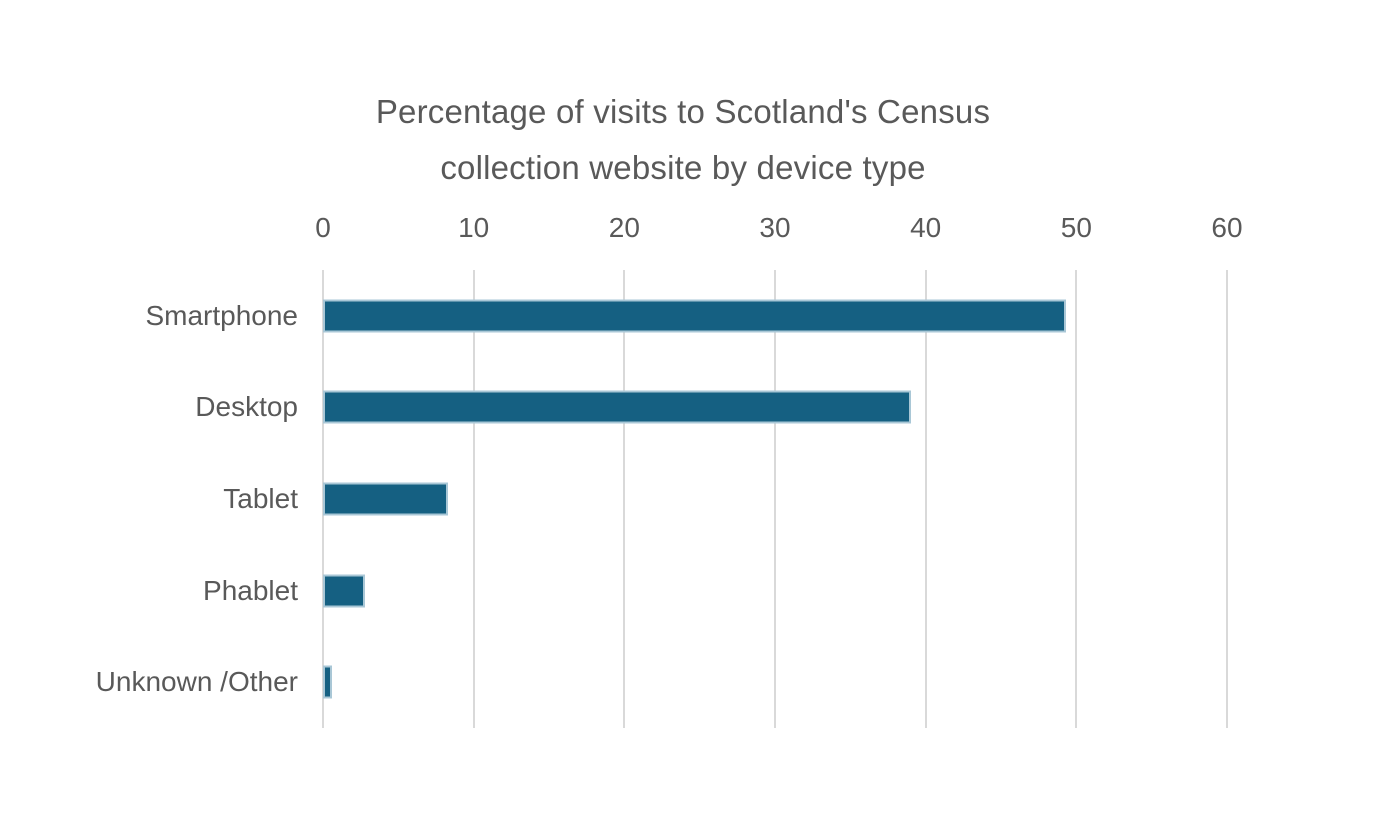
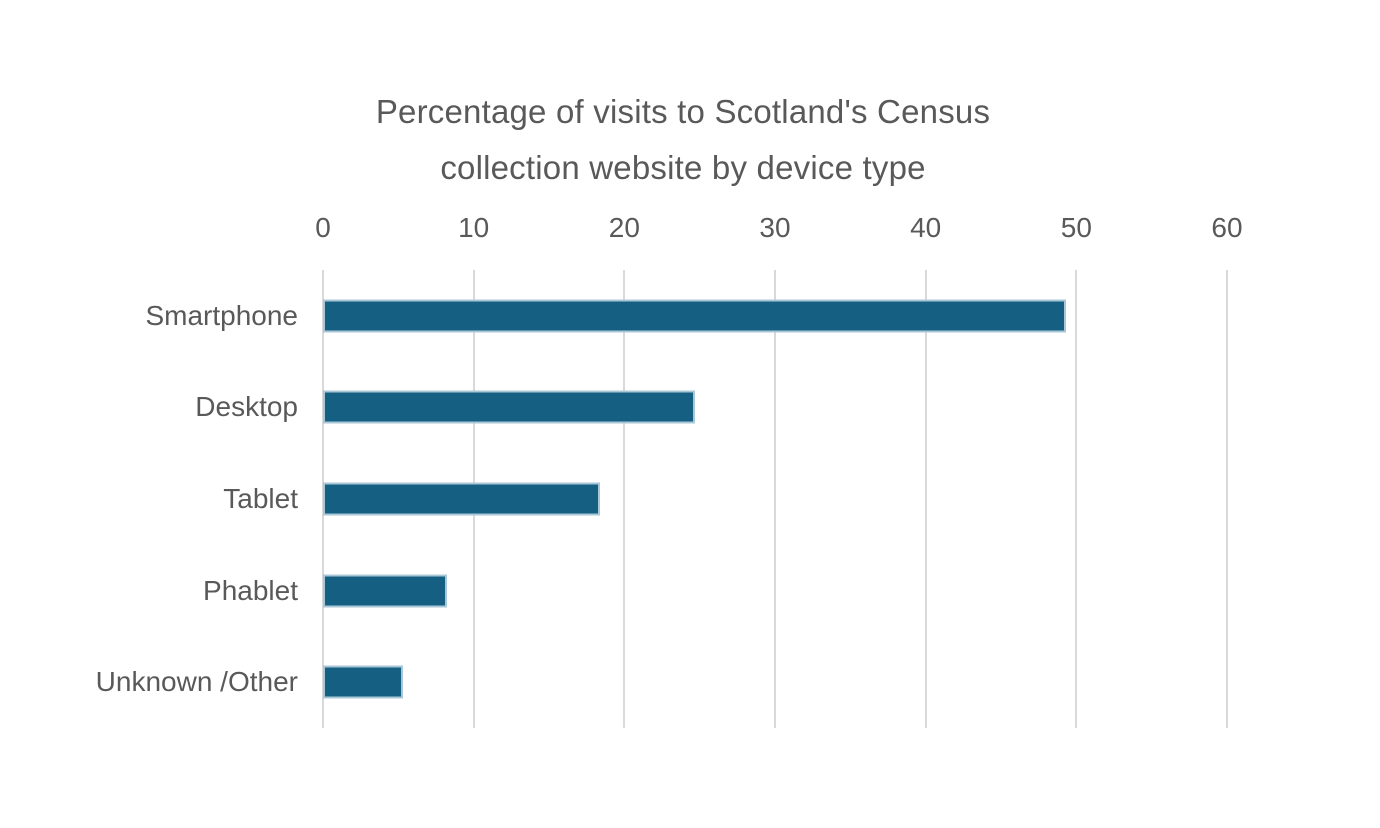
Desktop: 39.0 -> 24.7
Tablet: 8.3 -> 18.4
Phablet: 2.8 -> 8.2
Unknown /Other: 0.6 -> 5.3
